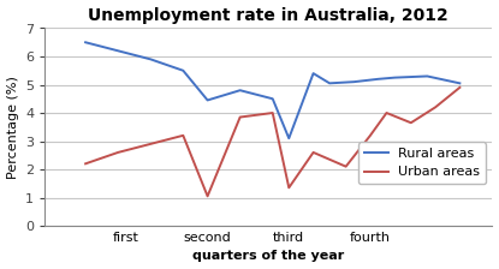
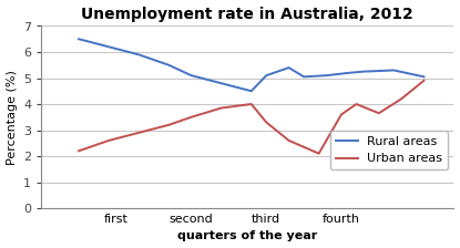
Rural areas/second: 4.45 -> 5.10
Urban areas/second: 1.05 -> 3.50
Rural areas/third: 3.10 -> 5.10
Urban areas/third: 1.35 -> 3.30
Urban areas/fourth: 3.20 -> 3.60
